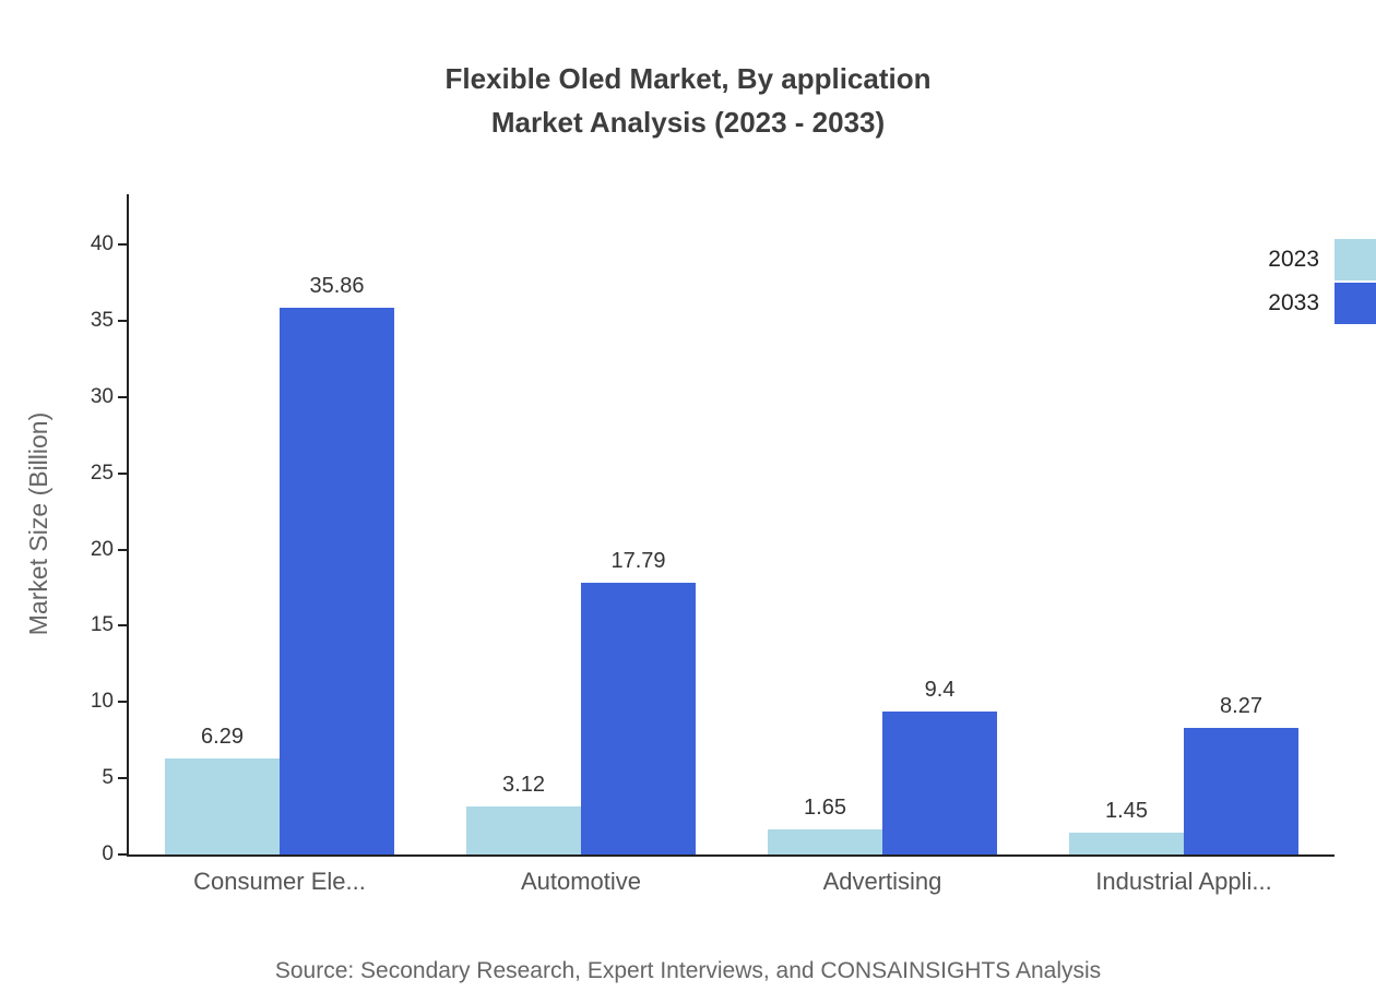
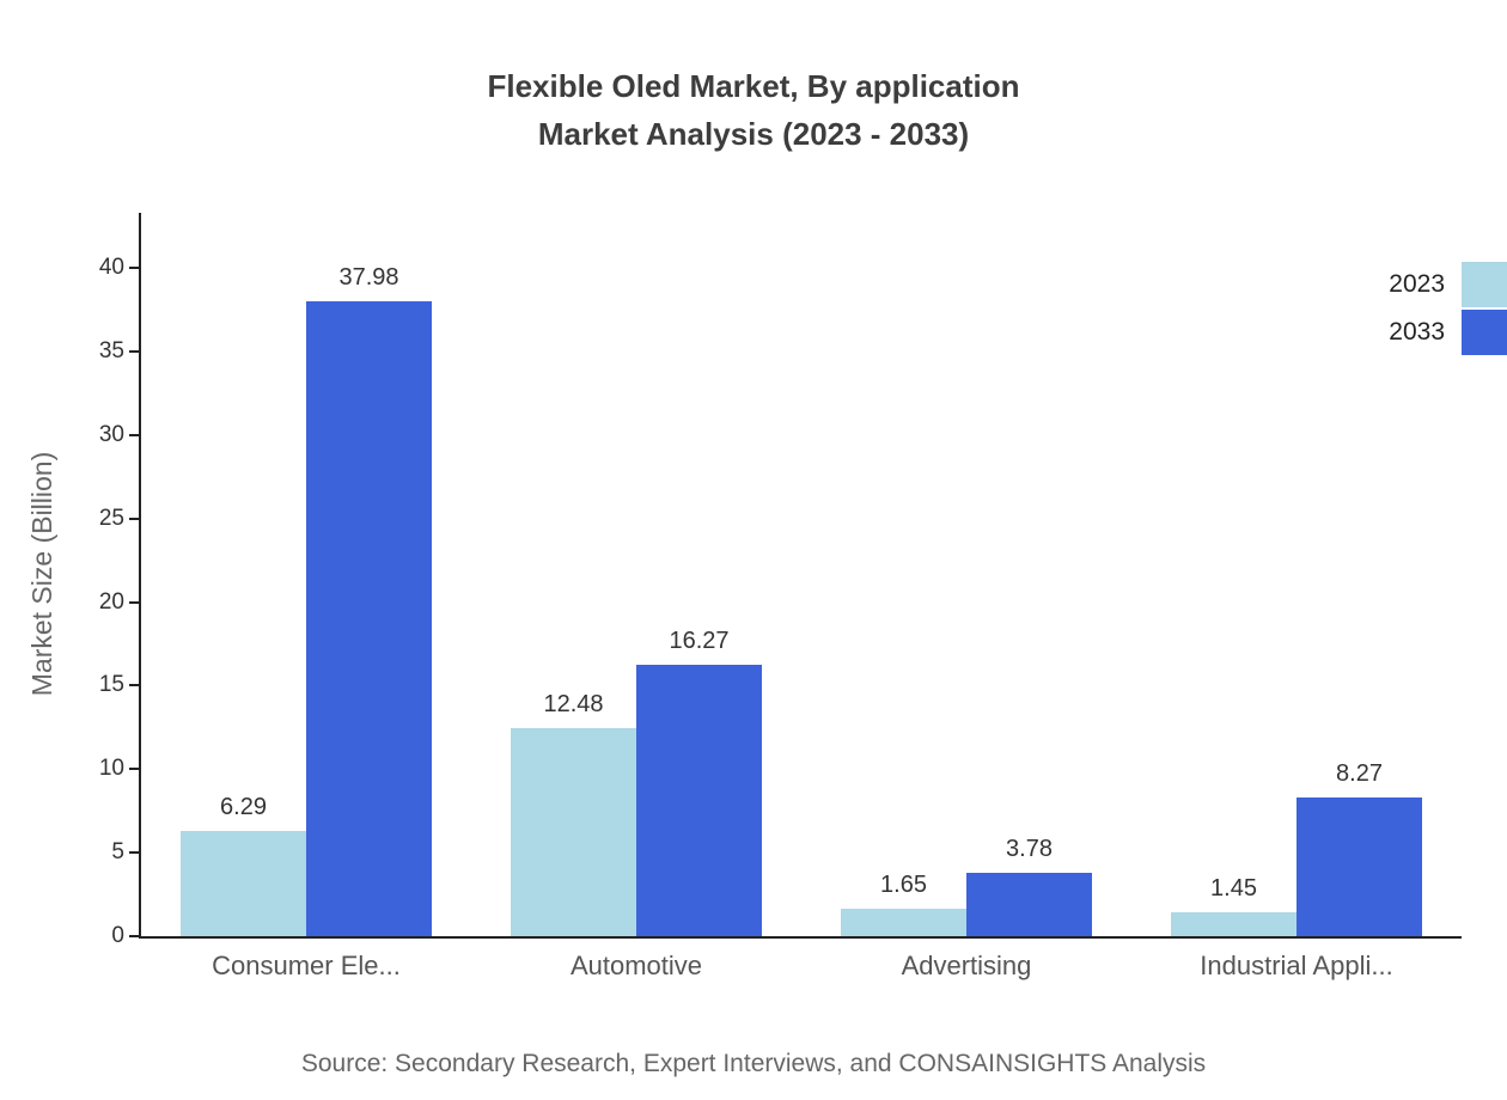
2033/Consumer Ele...: 35.86 -> 37.98
2023/Automotive: 3.12 -> 12.48
2033/Automotive: 17.79 -> 16.27
2033/Advertising: 9.4 -> 3.78
